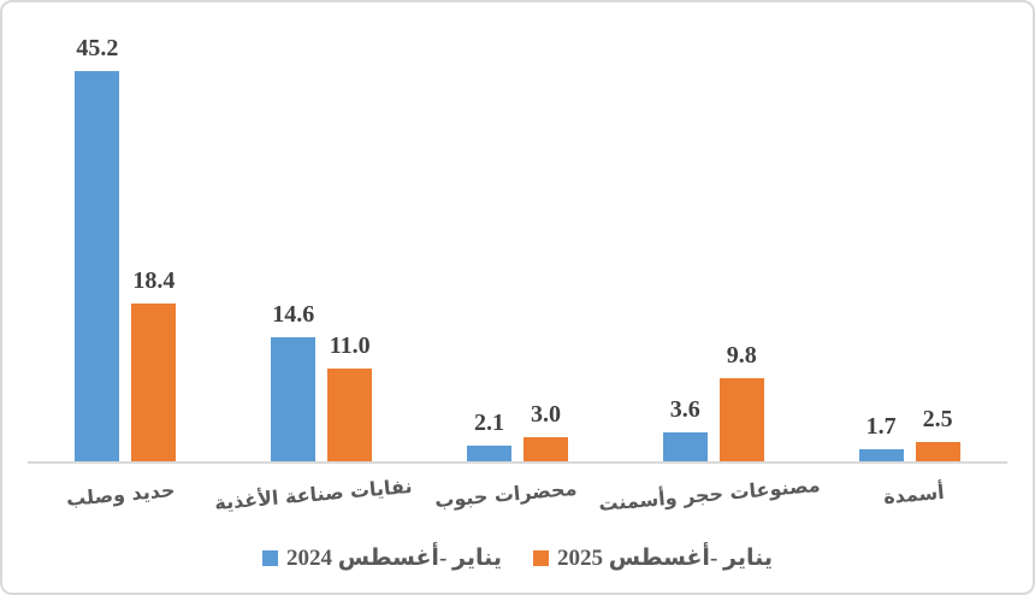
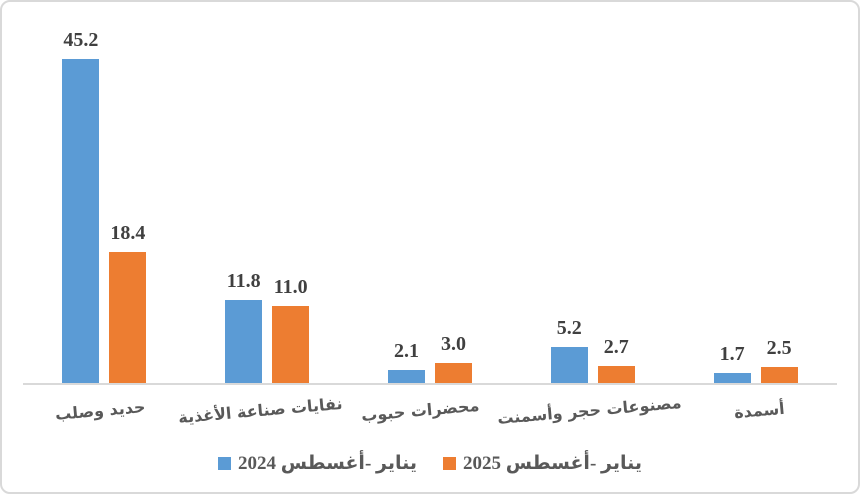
يناير -أغسطس 2024/نفايات صناعة الأغذية: 14.6 -> 11.8
يناير -أغسطس 2024/مصنوعات حجر وأسمنت: 3.6 -> 5.2
يناير -أغسطس 2025/مصنوعات حجر وأسمنت: 9.8 -> 2.7
